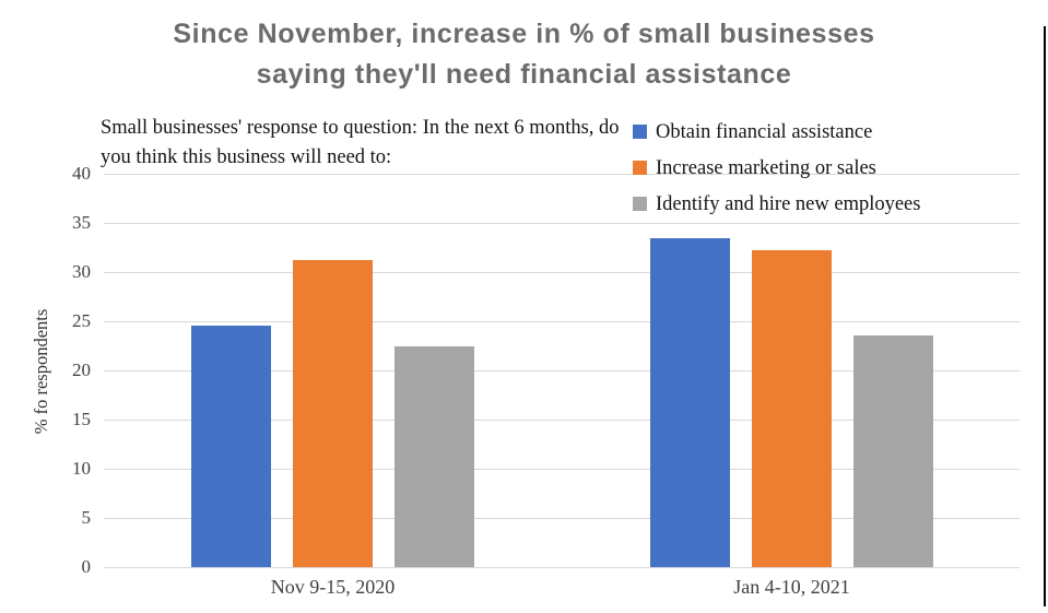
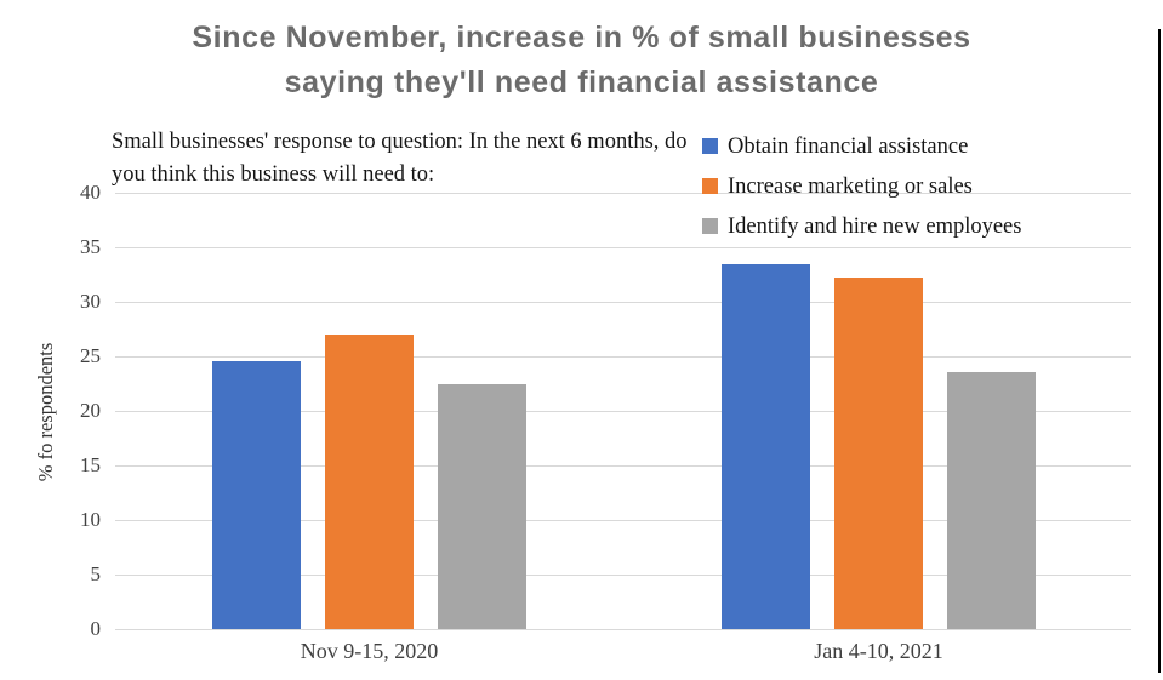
Increase marketing or sales/Nov 9-15, 2020: 31 -> 27
